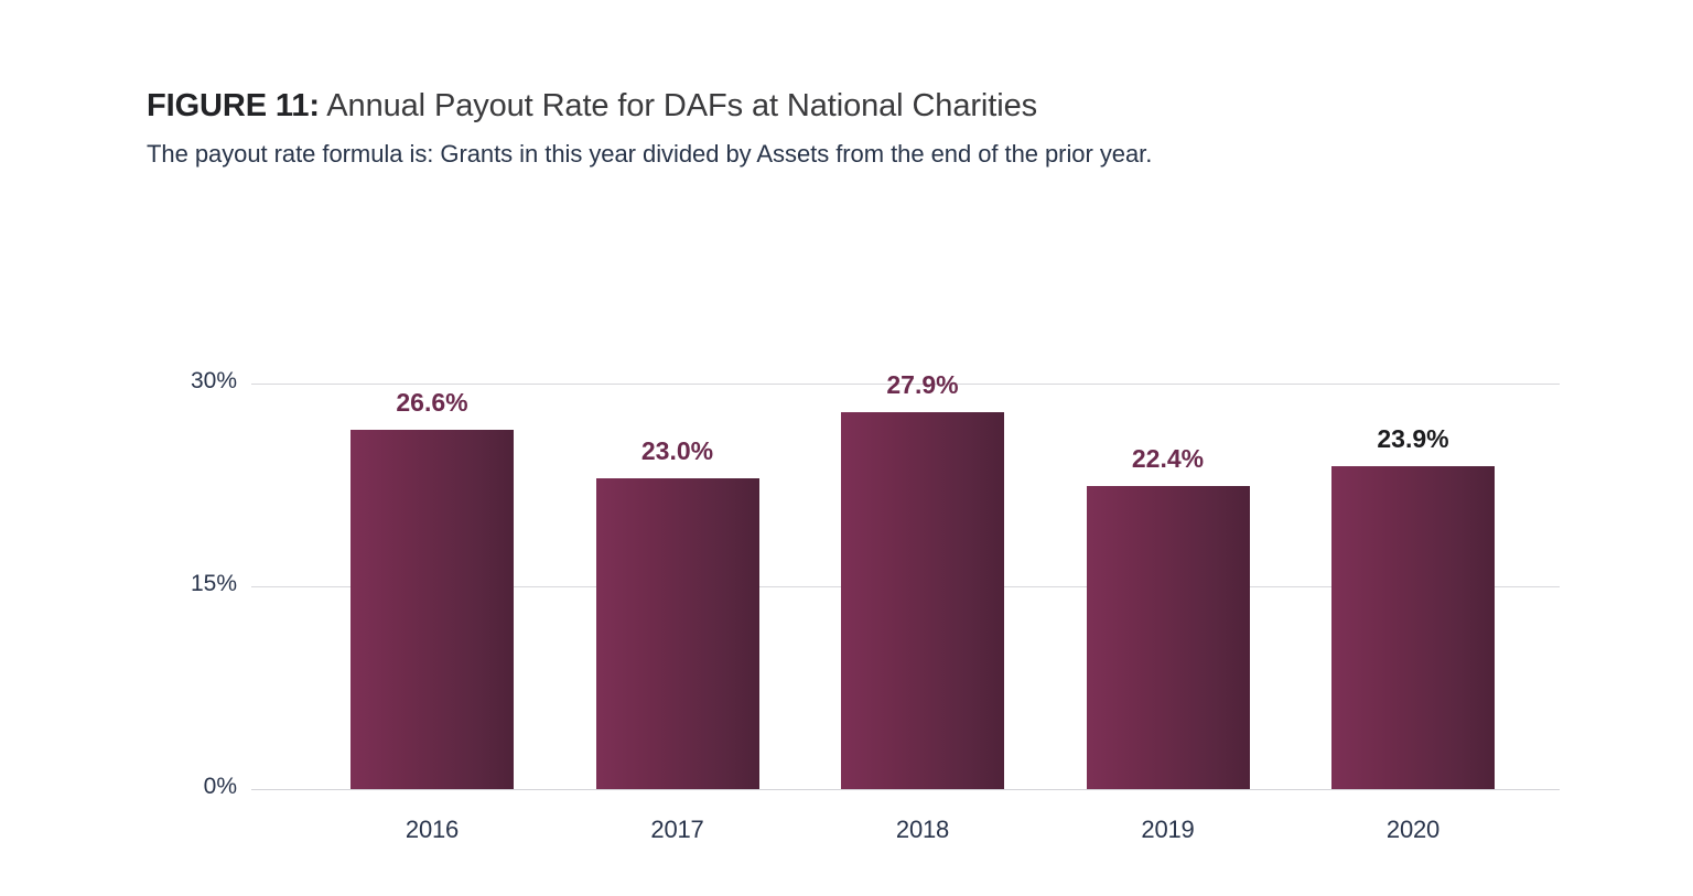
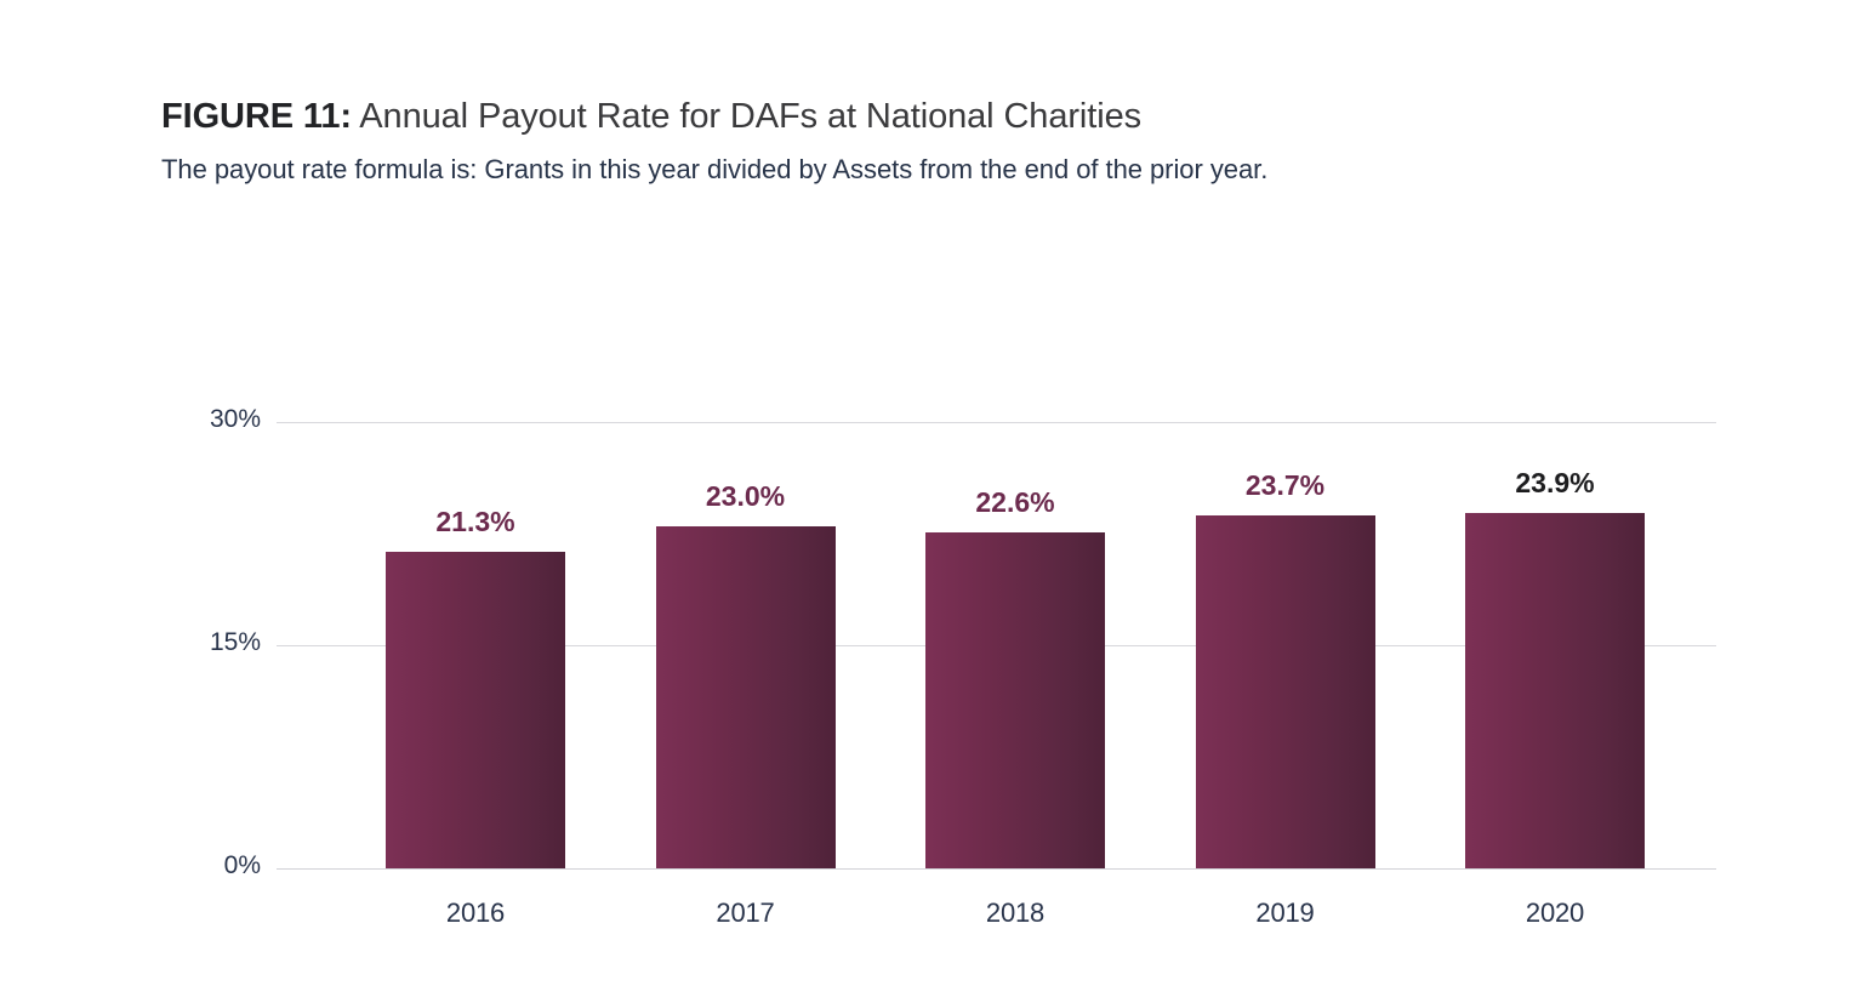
2016: 26.6% -> 21.3%
2018: 27.9% -> 22.6%
2019: 22.4% -> 23.7%
